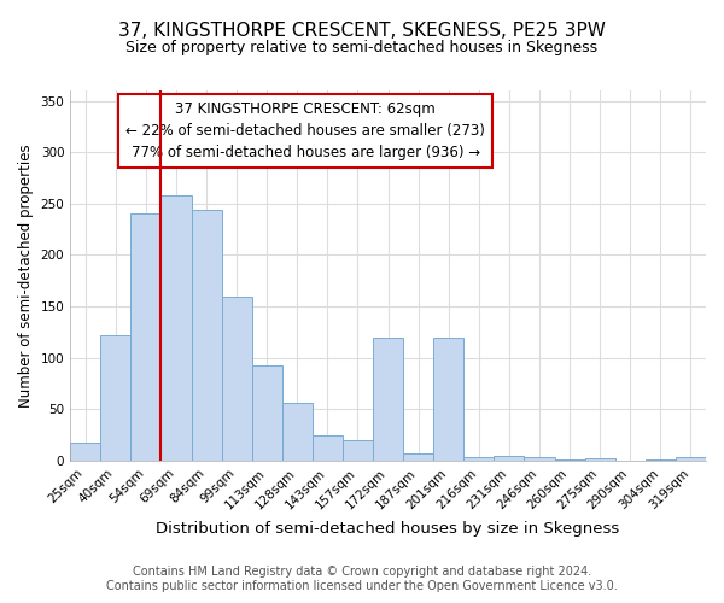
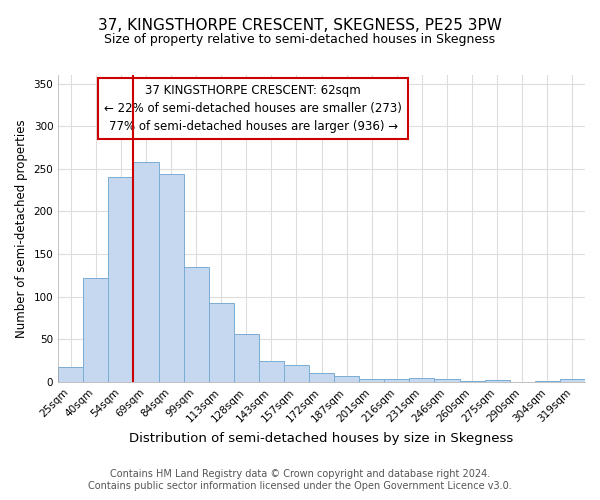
99sqm: 160 -> 135
172sqm: 120 -> 11
201sqm: 120 -> 4
